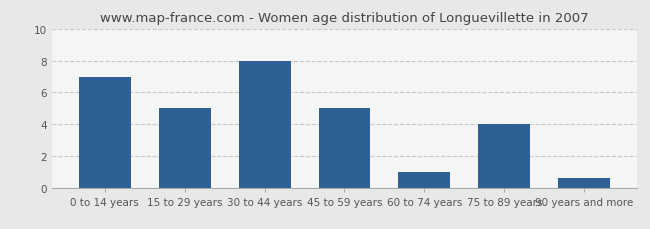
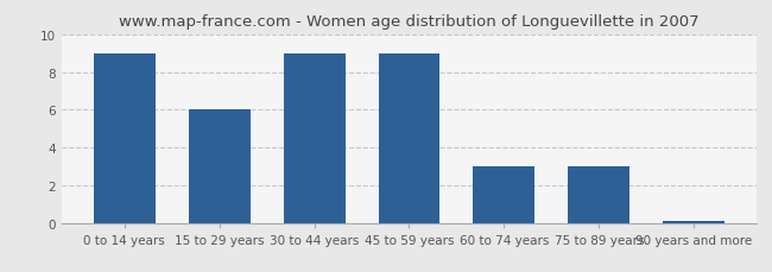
0 to 14 years: 7.0 -> 9.0
15 to 29 years: 5.0 -> 6.0
30 to 44 years: 8.0 -> 9.0
45 to 59 years: 5.0 -> 9.0
60 to 74 years: 1.0 -> 3.0
75 to 89 years: 4.0 -> 3.0
90 years and more: 0.6 -> 0.1
